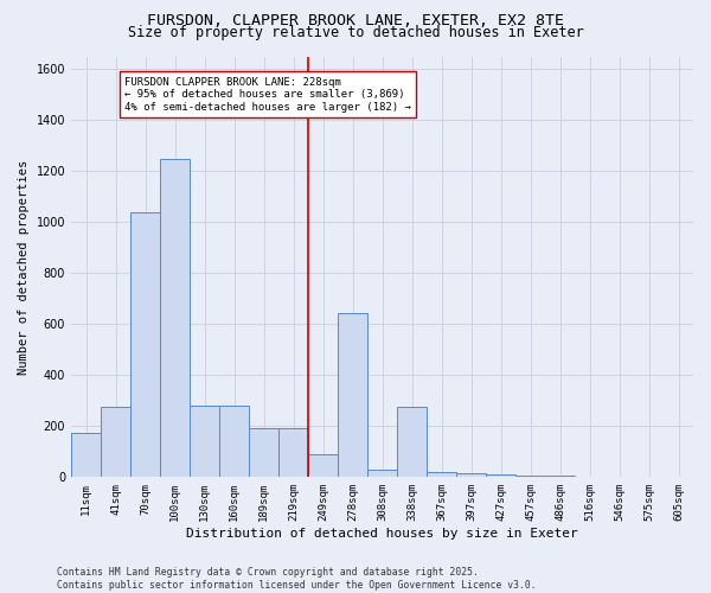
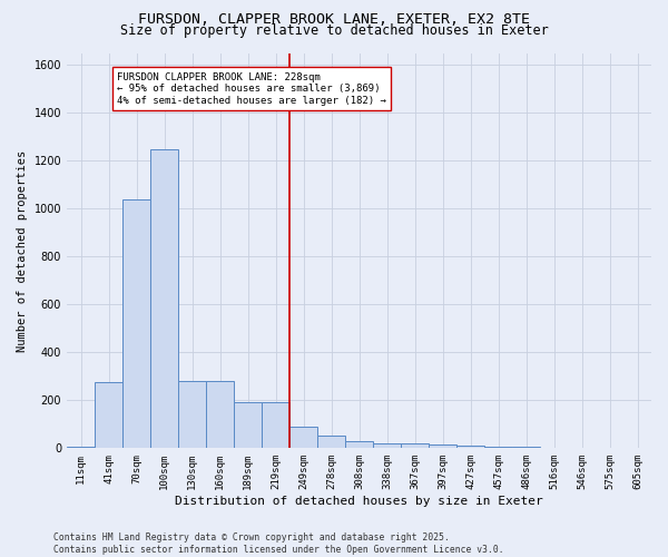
11sqm: 175 -> 5
278sqm: 645 -> 55
338sqm: 275 -> 20
